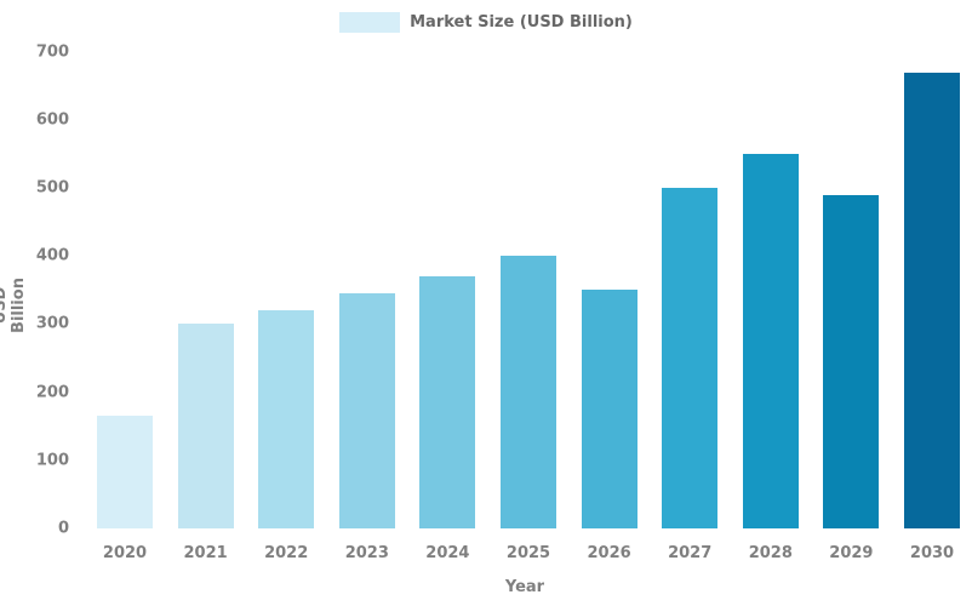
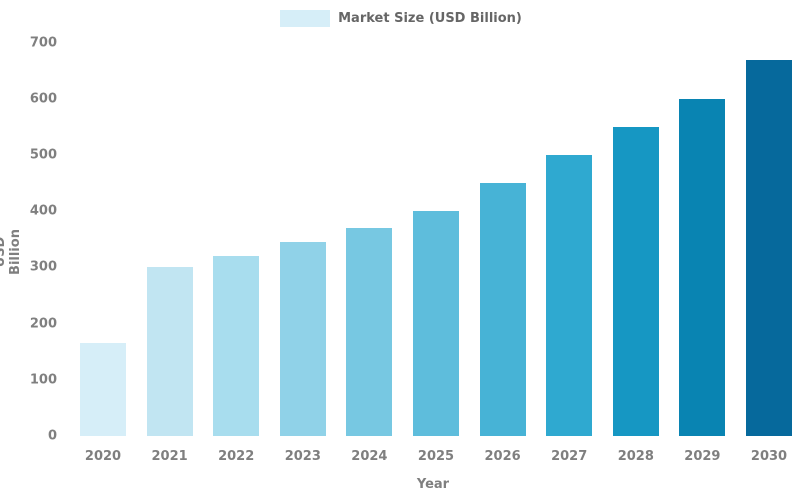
2026: 350 -> 450
2029: 490 -> 600
